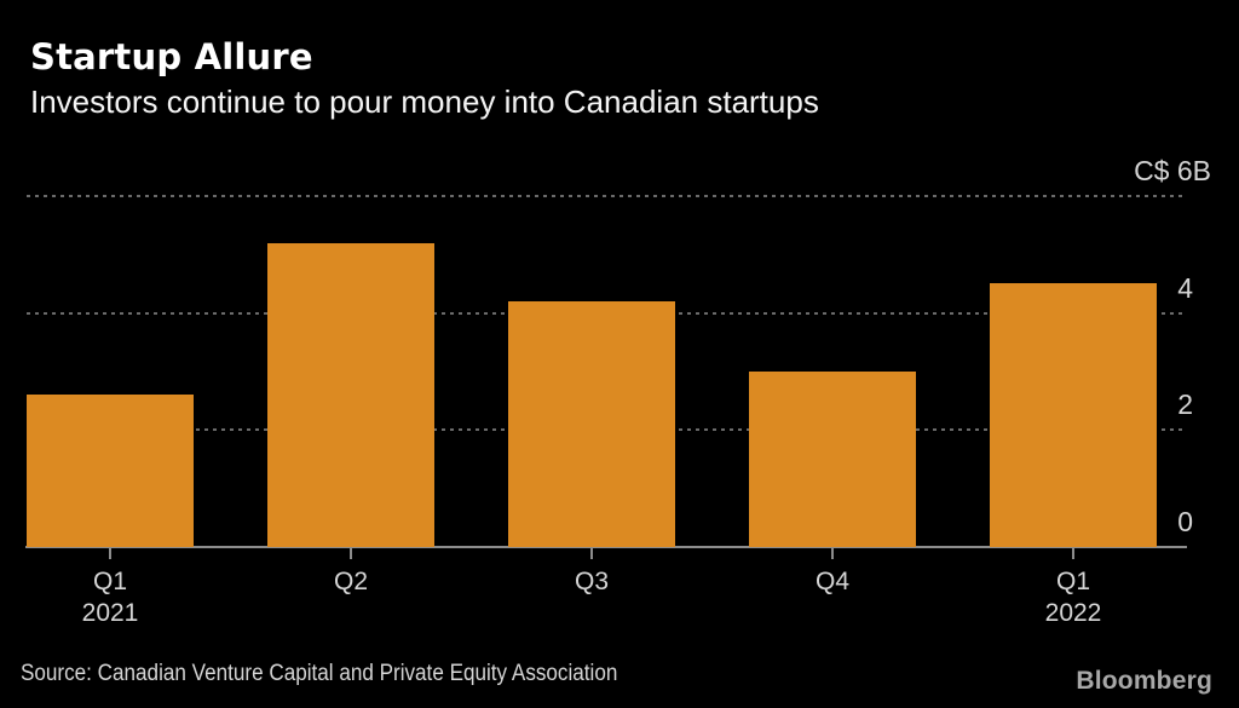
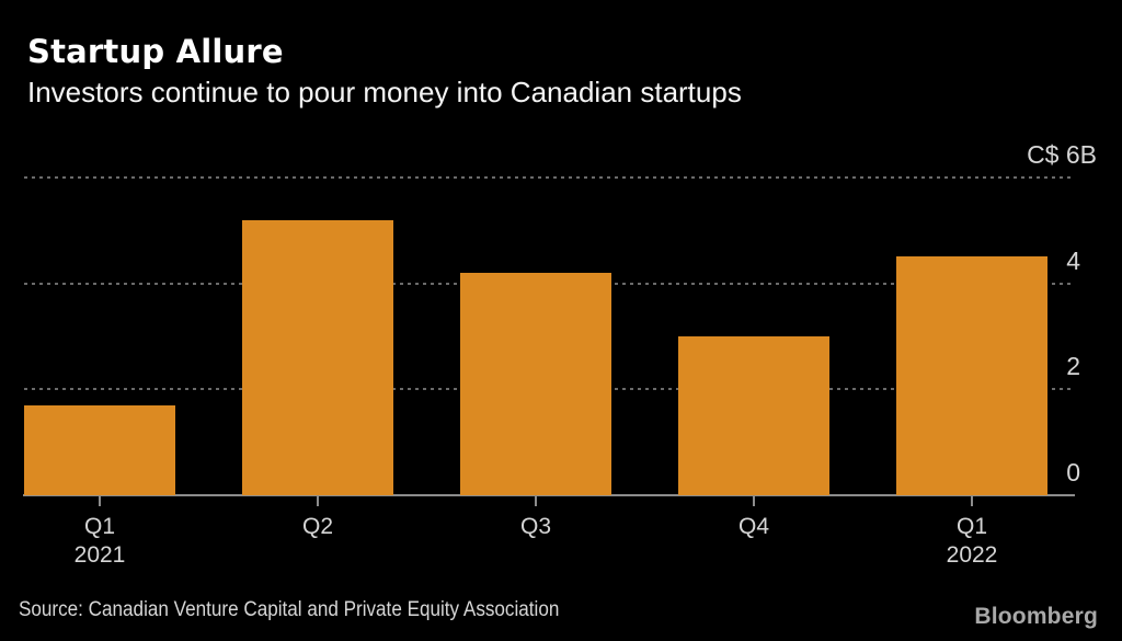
Q1 2021: 2.6 -> 1.7
